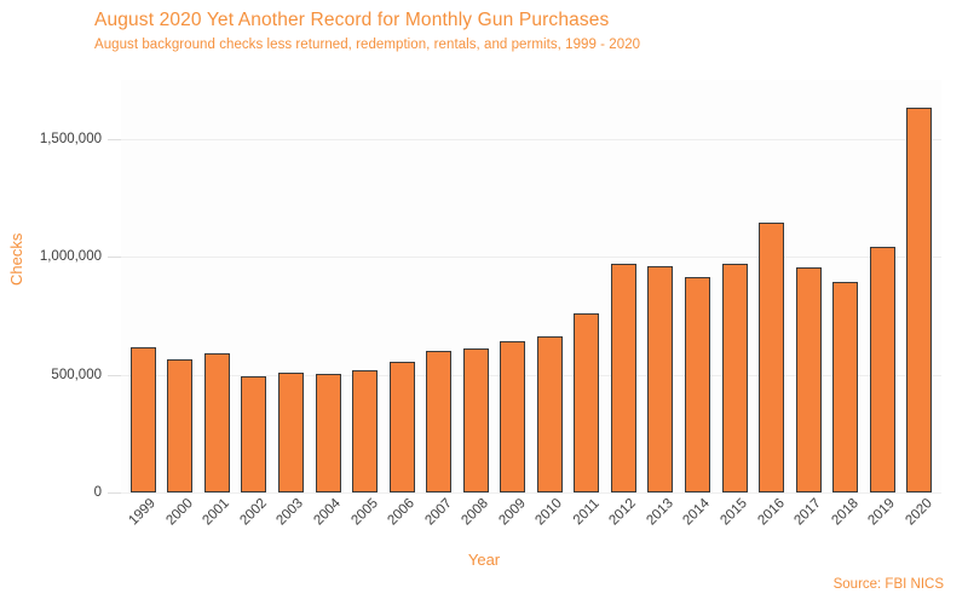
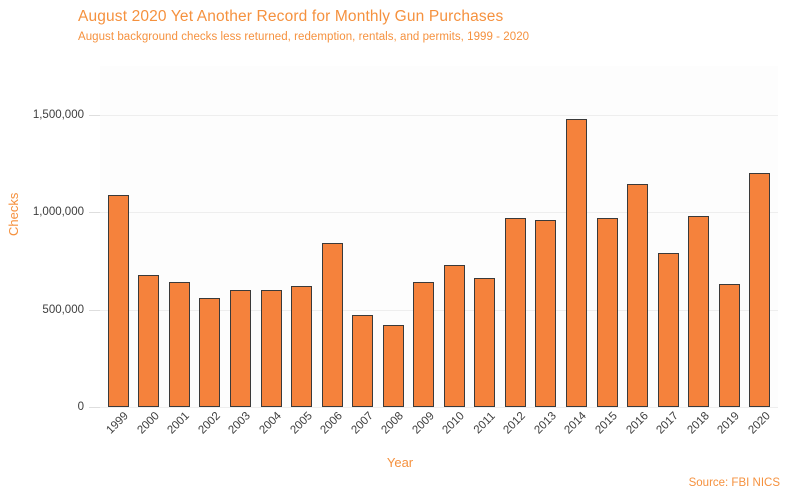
1999: 620000 -> 1090000
2000: 570000 -> 680000
2001: 590000 -> 640000
2002: 490000 -> 560000
2003: 510000 -> 600000
2004: 500000 -> 600000
2005: 520000 -> 620000
2006: 550000 -> 840000
2007: 600000 -> 470000
2008: 610000 -> 420000
2010: 660000 -> 730000
2011: 760000 -> 660000
2014: 920000 -> 1480000
2017: 960000 -> 790000
2018: 890000 -> 980000
2019: 1040000 -> 630000
2020: 1630000 -> 1200000
